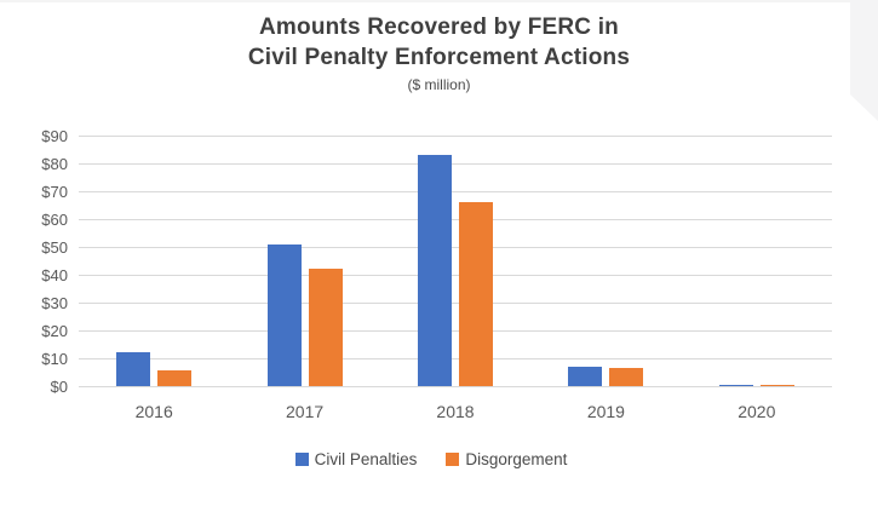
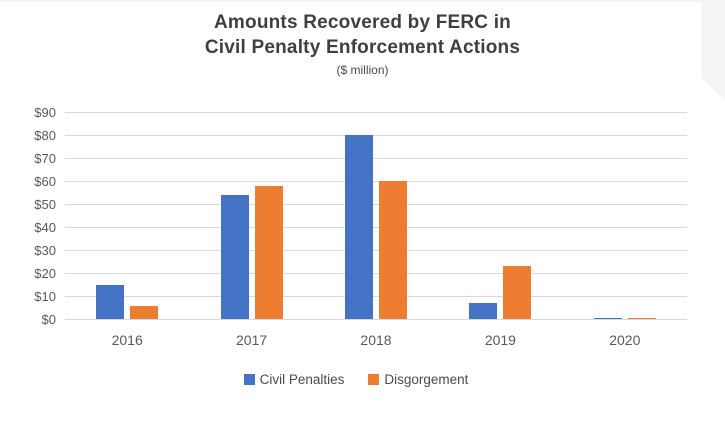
Civil Penalties/2016: $12 -> $15
Civil Penalties/2017: $51 -> $54
Disgorgement/2017: $42 -> $58
Civil Penalties/2018: $83 -> $80
Disgorgement/2018: $66 -> $60
Disgorgement/2019: $6 -> $23
